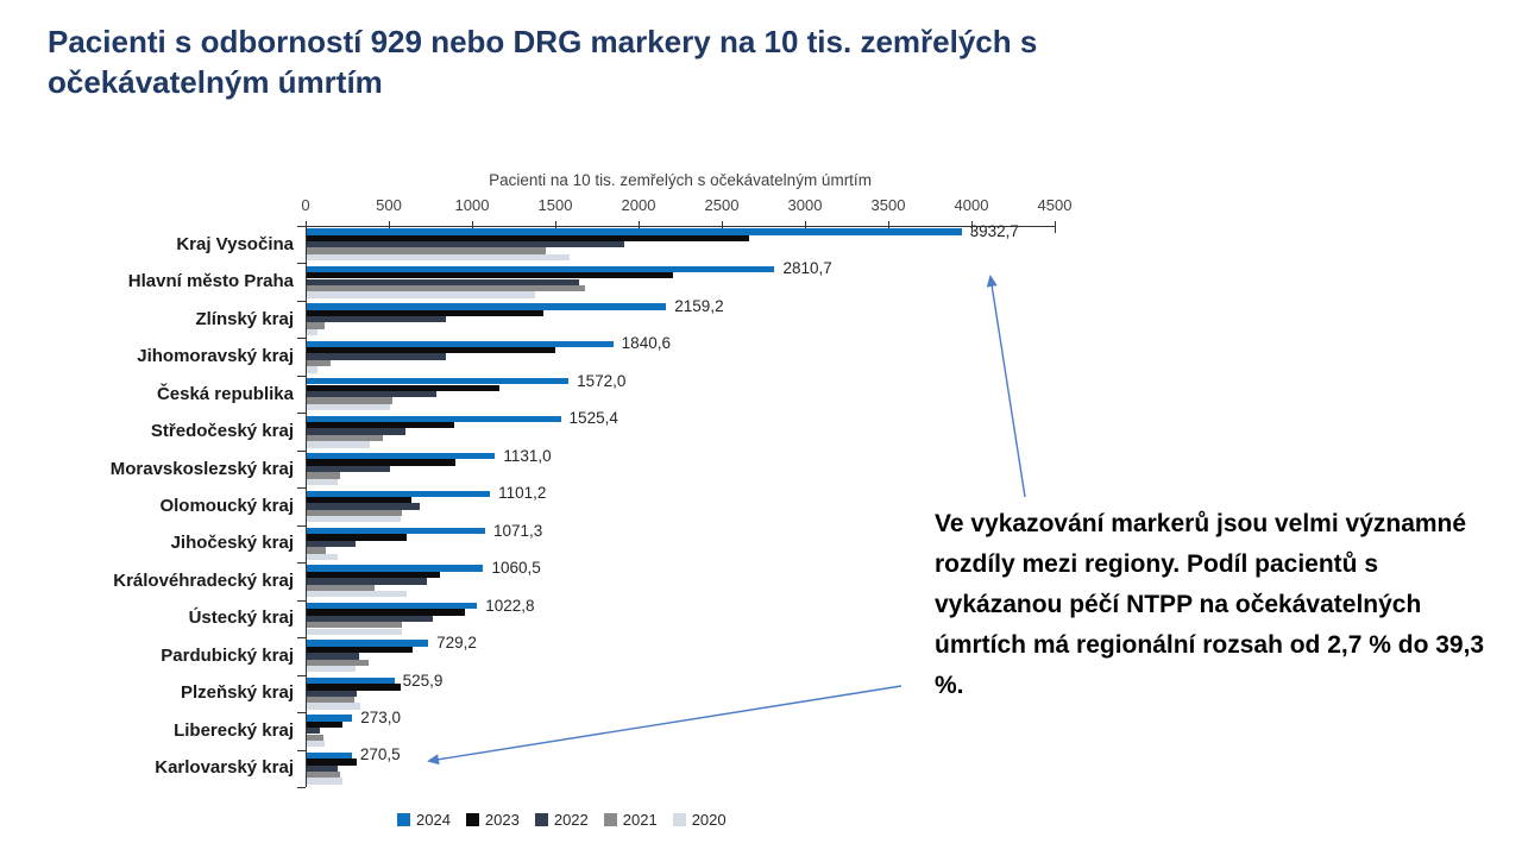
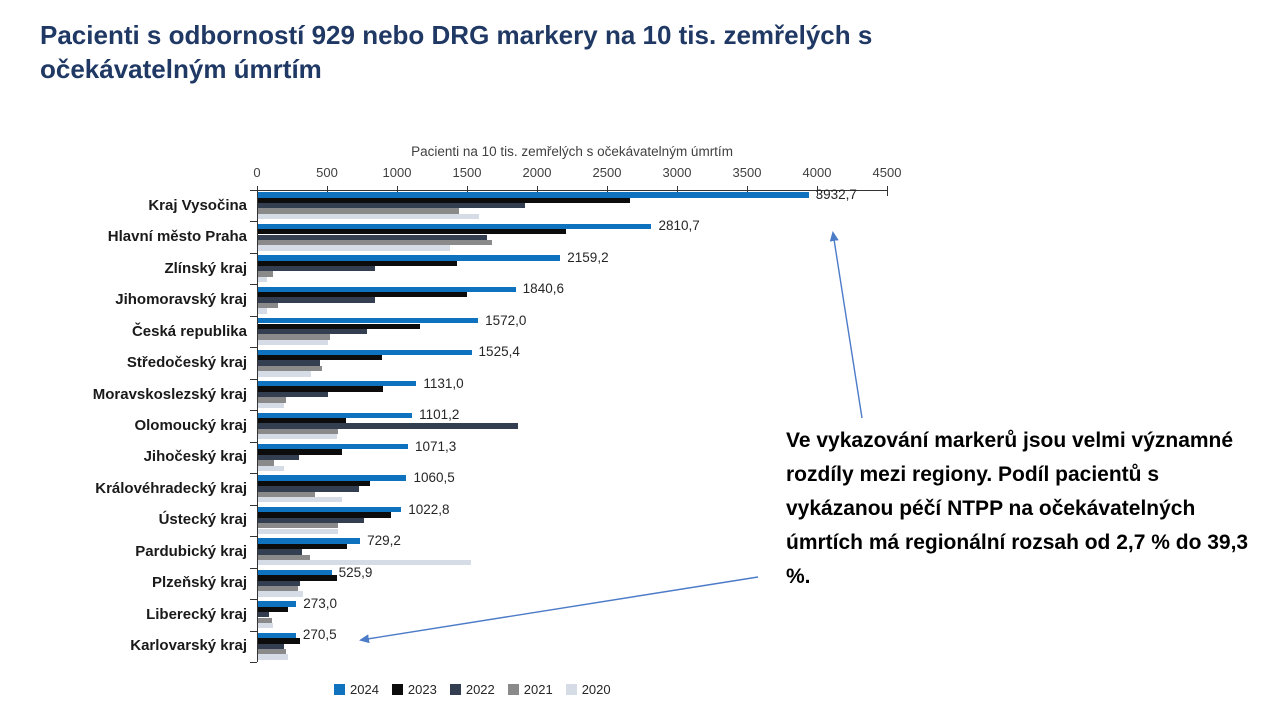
2022/Středočeský kraj: 590 -> 440
2022/Olomoucký kraj: 680 -> 1860
2020/Pardubický kraj: 290 -> 1520
